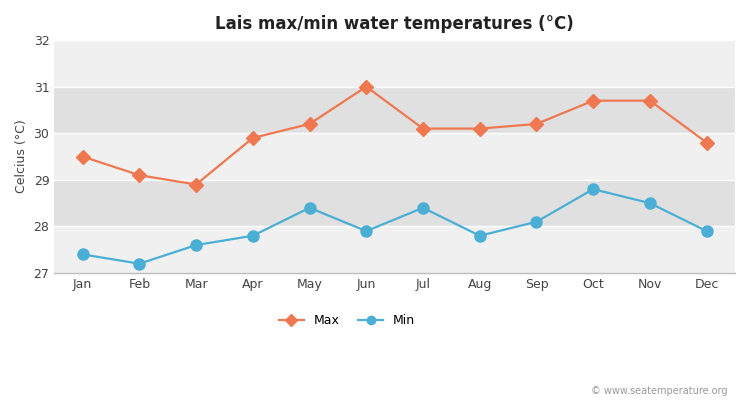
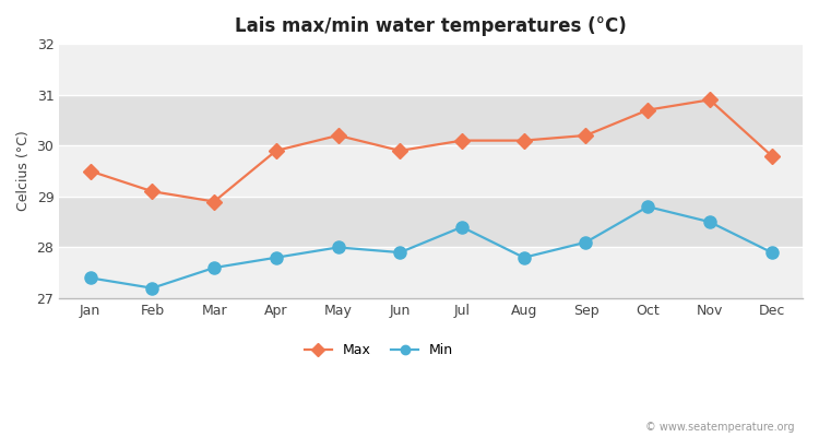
Min/May: 28.4 -> 28.0
Max/Jun: 31.0 -> 29.9
Max/Nov: 30.7 -> 30.9
